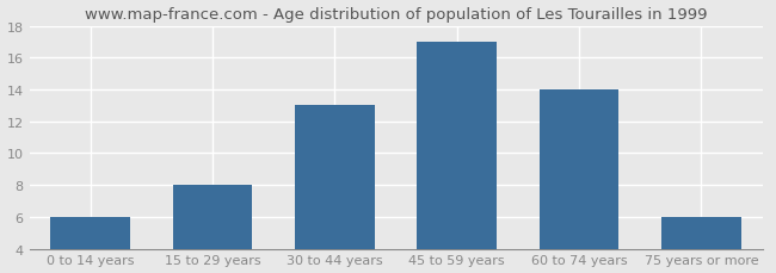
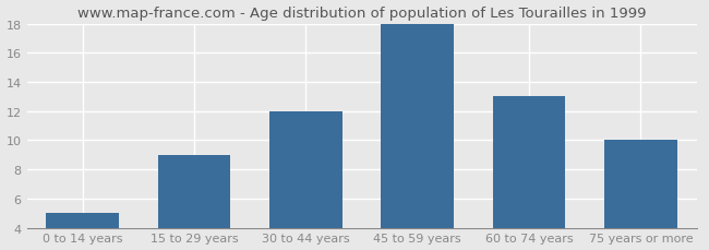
0 to 14 years: 6 -> 5
15 to 29 years: 8 -> 9
30 to 44 years: 13 -> 12
45 to 59 years: 17 -> 18
60 to 74 years: 14 -> 13
75 years or more: 6 -> 10
